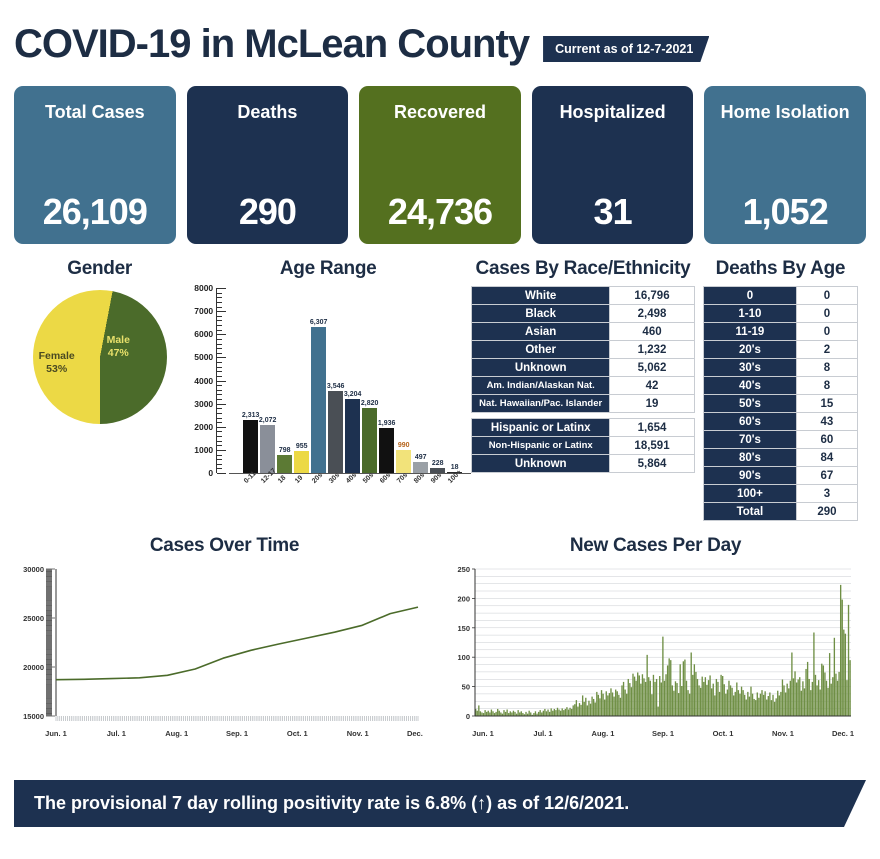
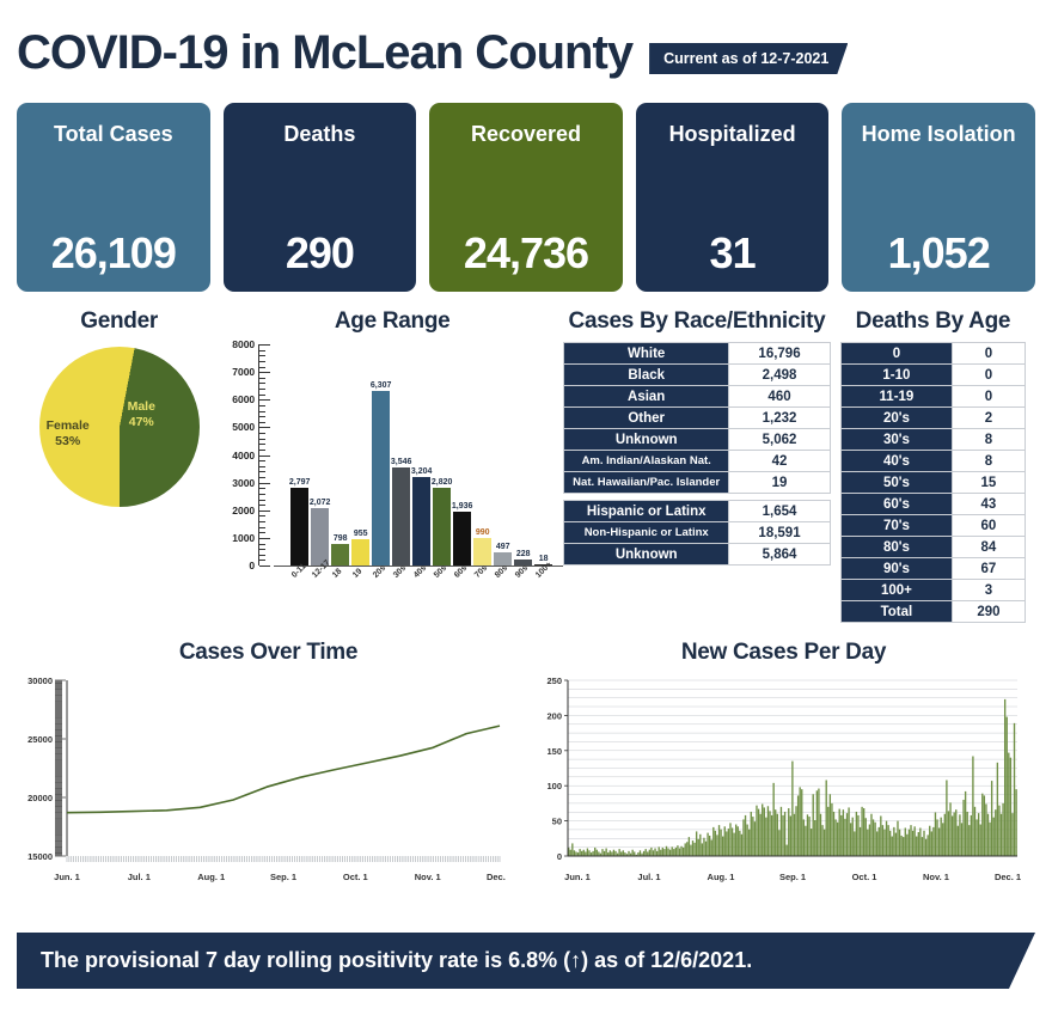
Age Range/0-11: 2,313 -> 2,797
